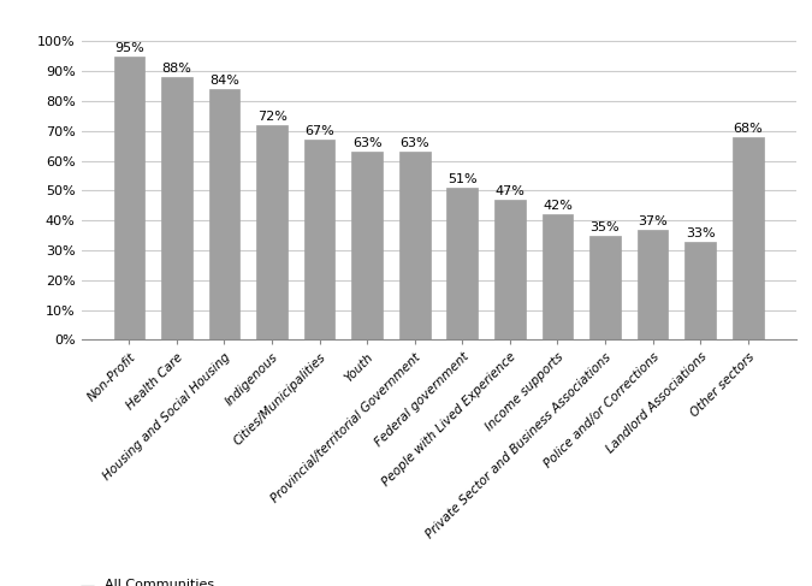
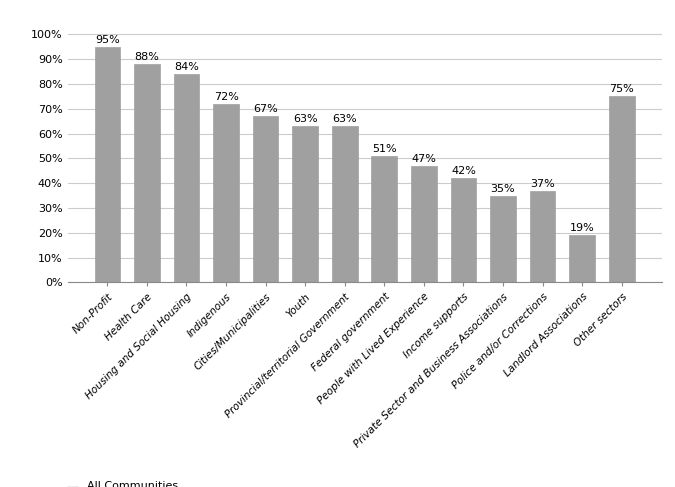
Landlord Associations: 33% -> 19%
Other sectors: 68% -> 75%
